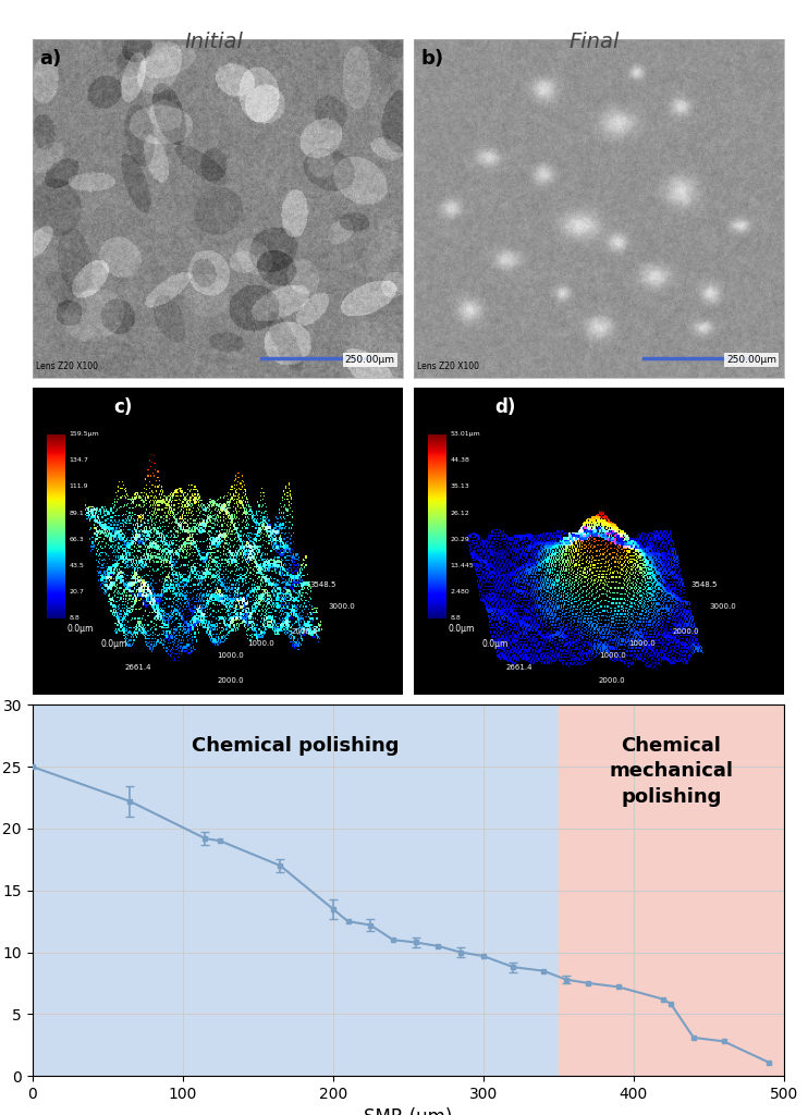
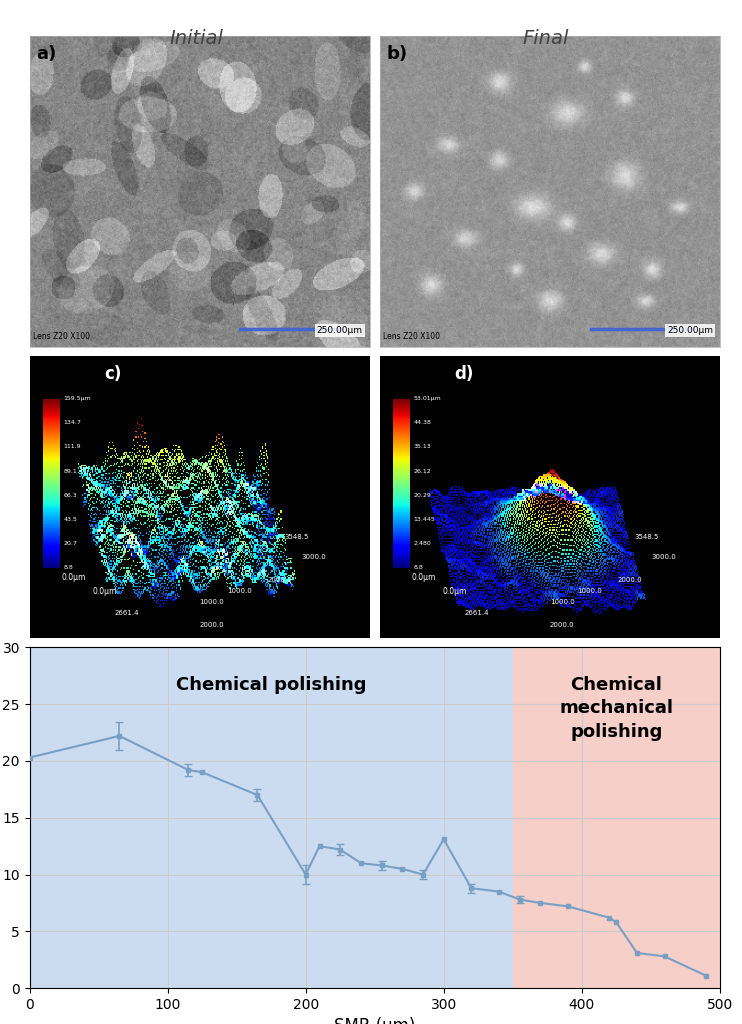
0: 25.0 -> 20.3
200: 13.5 -> 10.0
300: 9.7 -> 13.1
